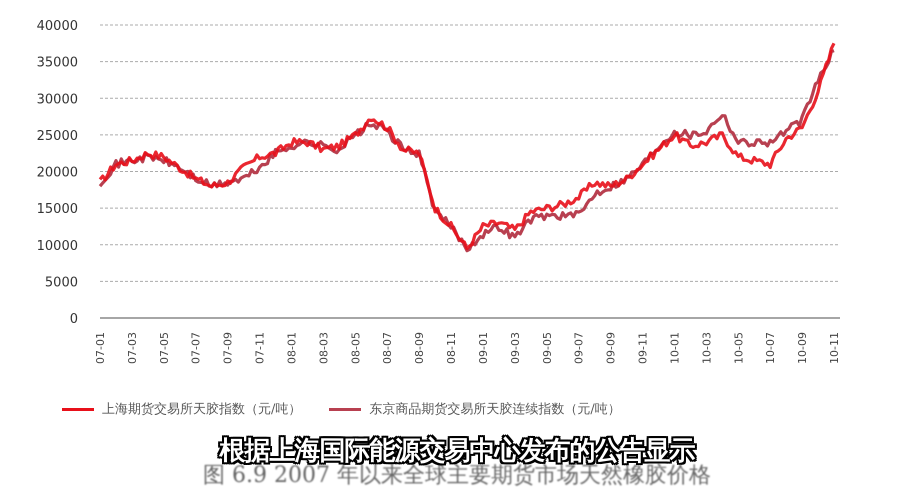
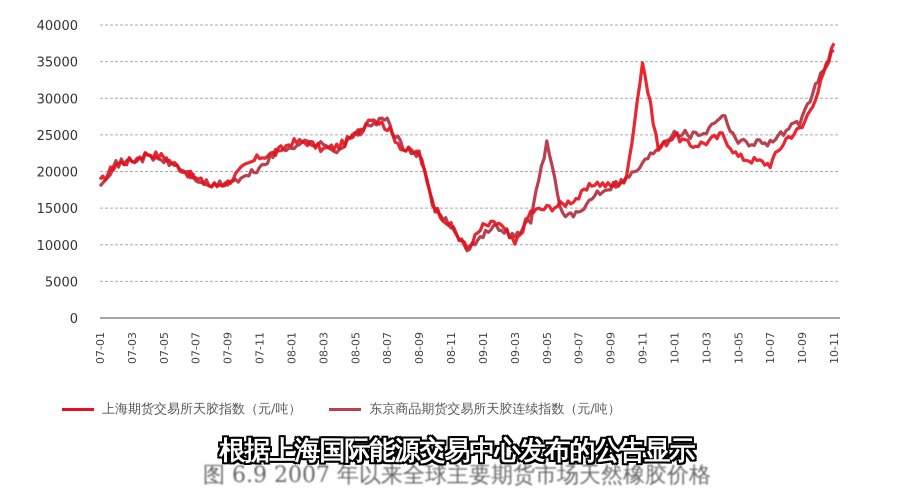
东京商品期货交易所天胶连续指数（元/吨）/08-07: 26000 -> 27000
上海期货交易所天胶指数（元/吨）/09-03: 12000 -> 10000
东京商品期货交易所天胶连续指数（元/吨）/09-05: 14000 -> 24000
上海期货交易所天胶指数（元/吨）/09-11: 21000 -> 35000
